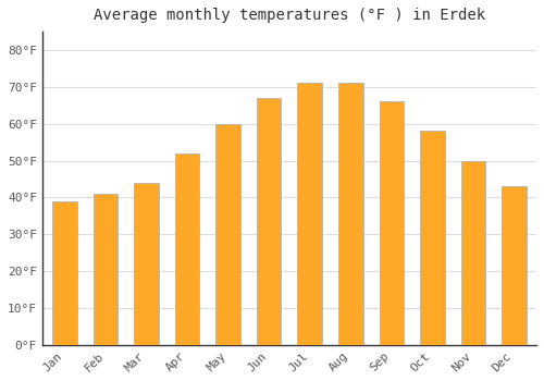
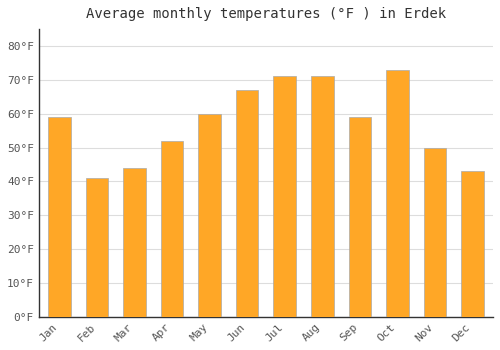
Jan: 39°F -> 59°F
Sep: 66°F -> 59°F
Oct: 58°F -> 73°F
